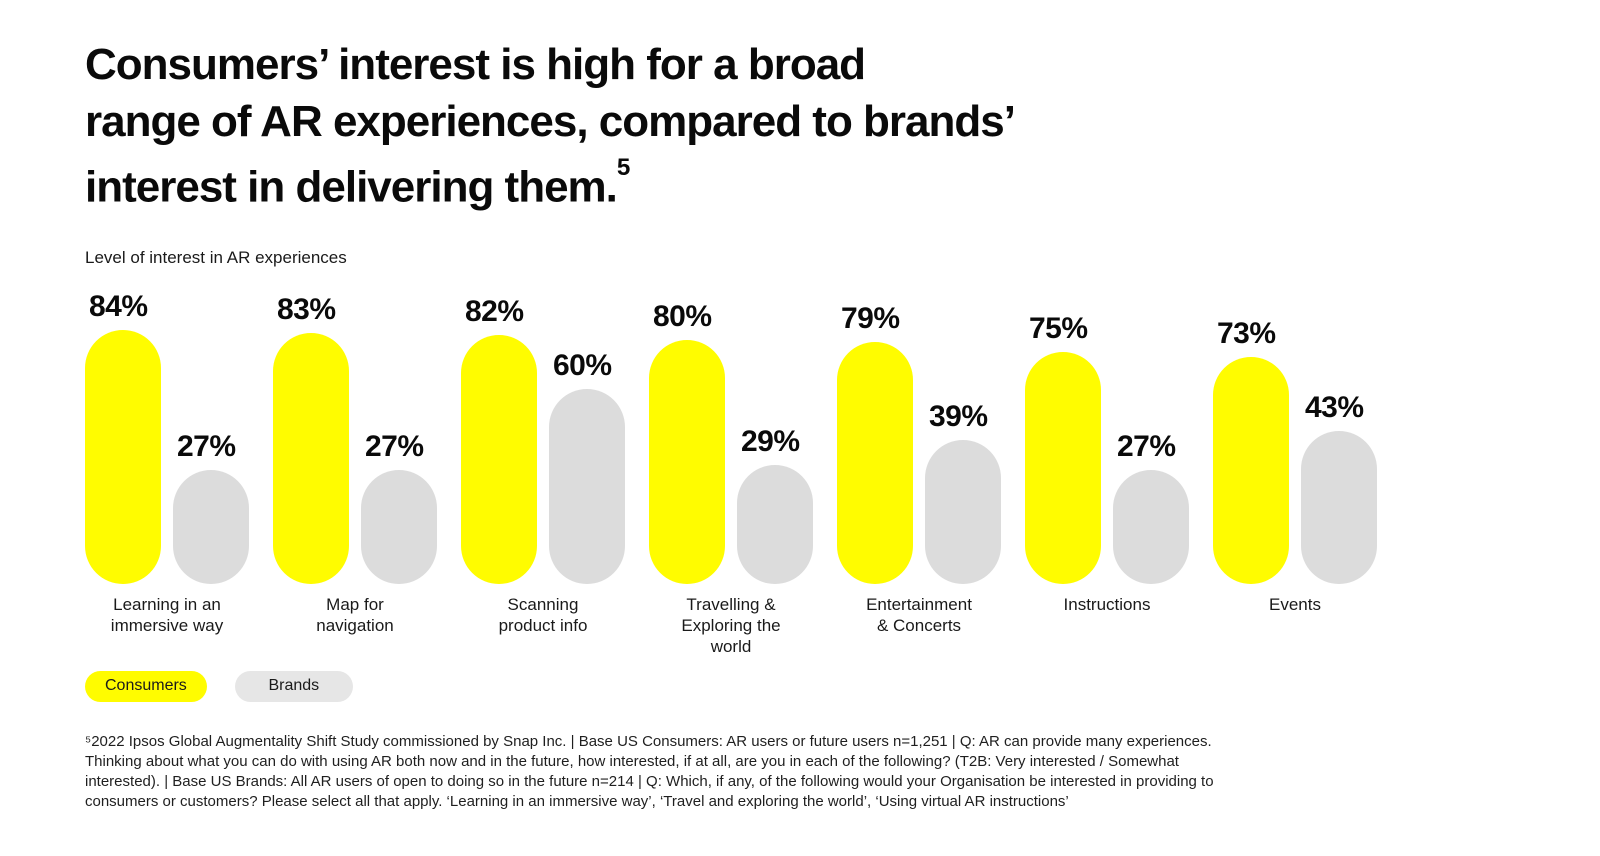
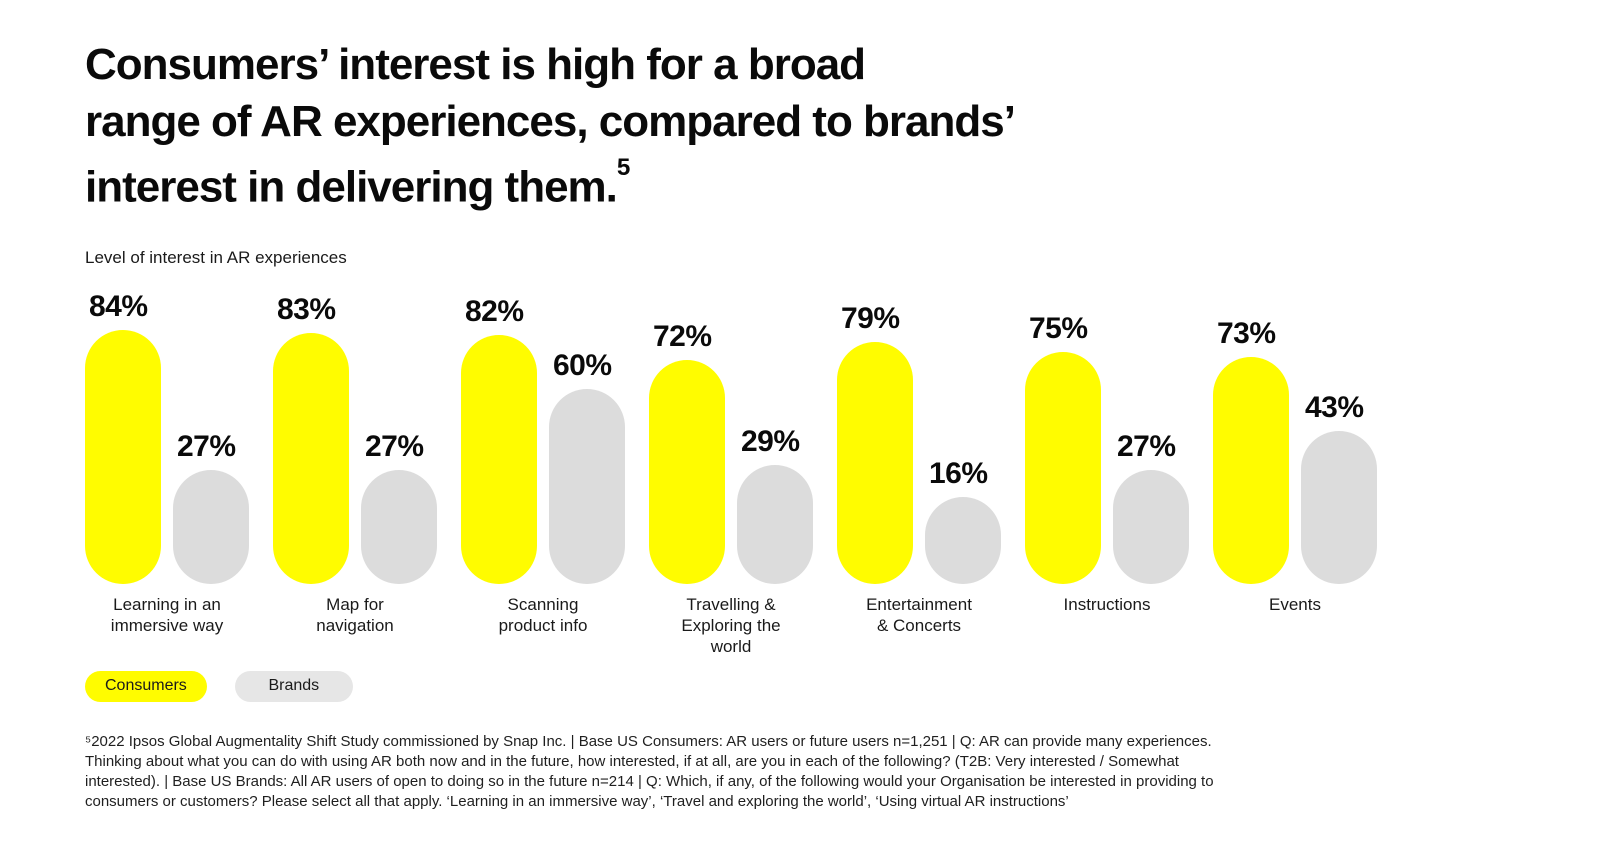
Consumers/Travelling & Exploring the world: 80% -> 72%
Brands/Entertainment & Concerts: 39% -> 16%
